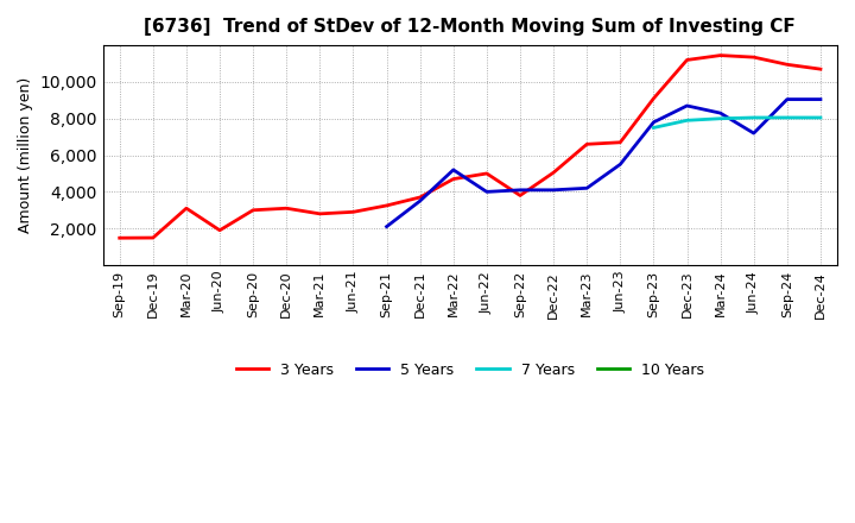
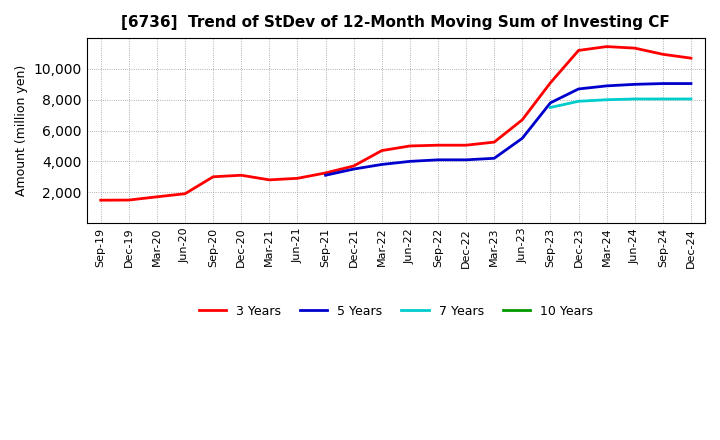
3 Years/Mar-20: 3,100 -> 1,700
5 Years/Sep-21: 2,100 -> 3,100
5 Years/Mar-22: 5,200 -> 3,800
3 Years/Sep-22: 3,800 -> 5,000
3 Years/Mar-23: 6,600 -> 5,200
5 Years/Mar-24: 8,300 -> 8,900
5 Years/Jun-24: 7,200 -> 9,000
